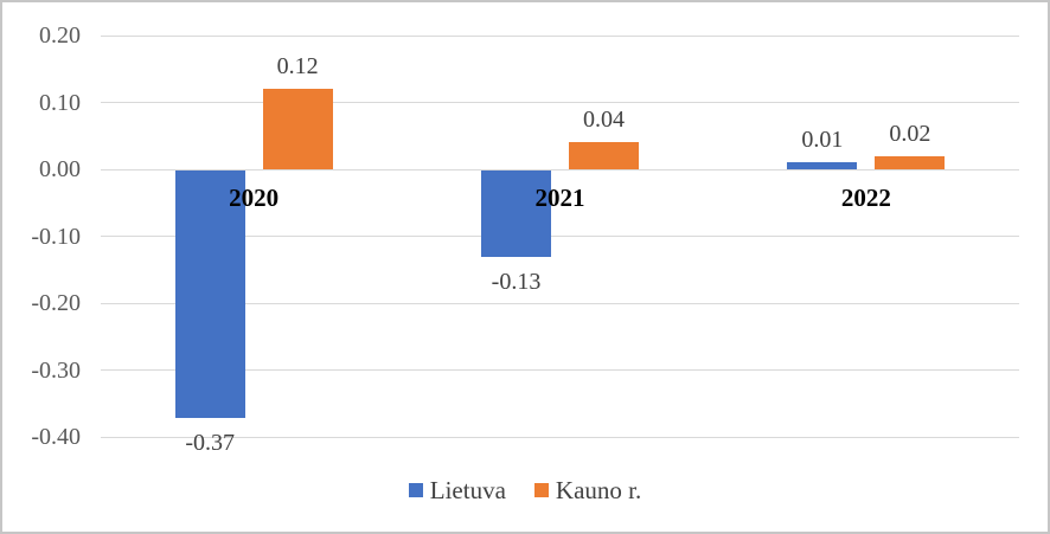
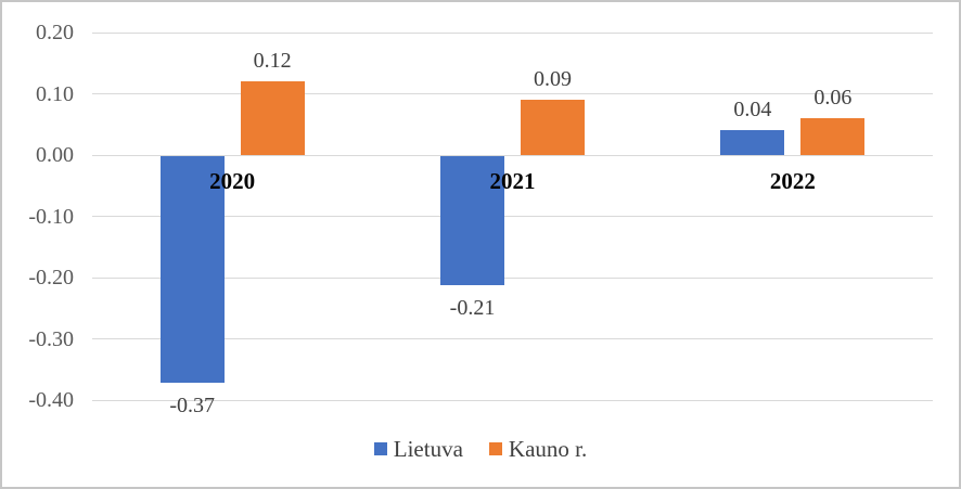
Lietuva/2021: -0.13 -> -0.21
Kauno r./2021: 0.04 -> 0.09
Lietuva/2022: 0.01 -> 0.04
Kauno r./2022: 0.02 -> 0.06
